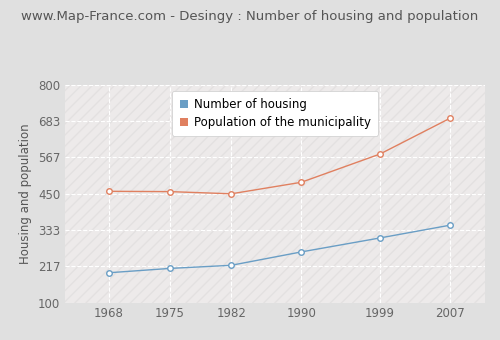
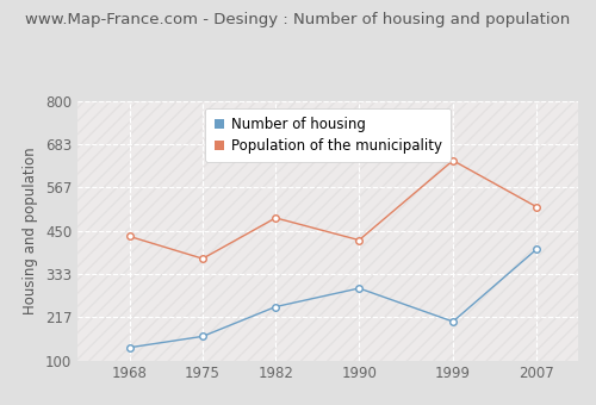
Number of housing/1968: 196 -> 135
Population of the municipality/1968: 458 -> 435
Number of housing/1975: 210 -> 165
Population of the municipality/1975: 457 -> 375
Number of housing/1982: 220 -> 245
Population of the municipality/1982: 450 -> 485
Number of housing/1990: 263 -> 295
Population of the municipality/1990: 487 -> 425
Number of housing/1999: 308 -> 205
Population of the municipality/1999: 578 -> 640
Number of housing/2007: 349 -> 400
Population of the municipality/2007: 693 -> 515
